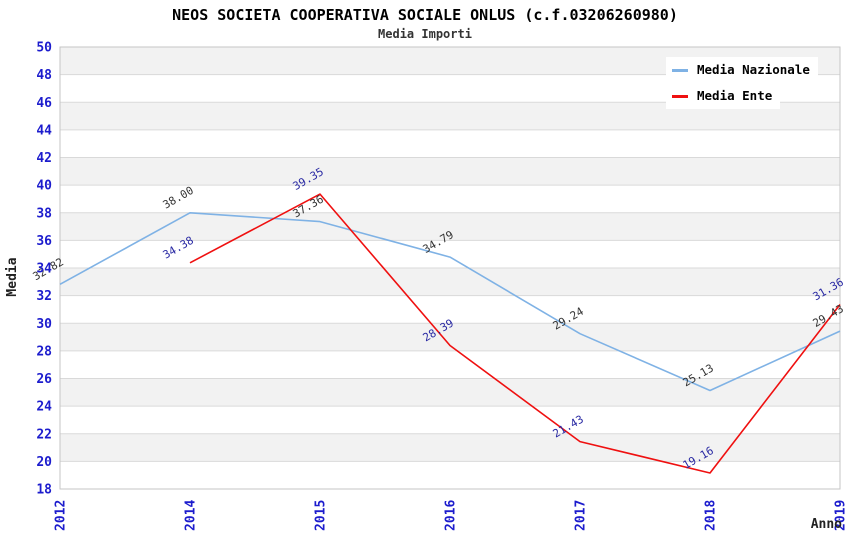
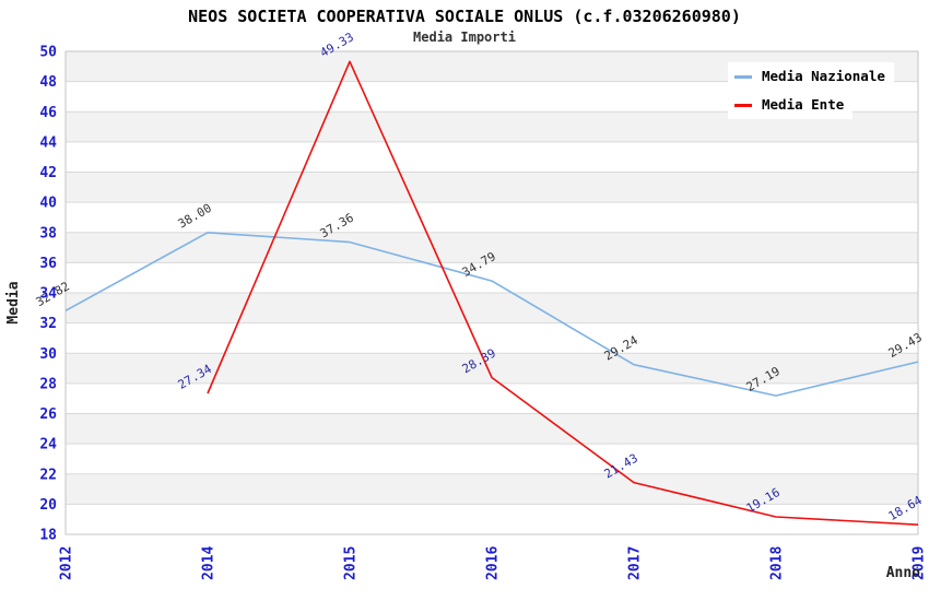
Media Ente/2014: 34.38 -> 27.34
Media Ente/2015: 39.35 -> 49.33
Media Nazionale/2018: 25.13 -> 27.19
Media Ente/2019: 31.36 -> 18.64
